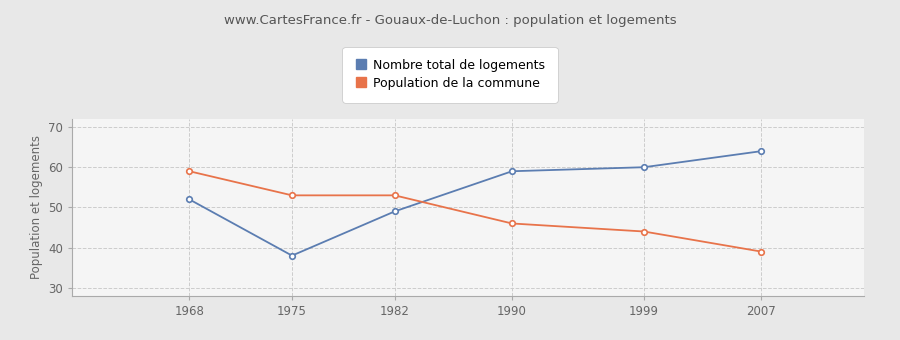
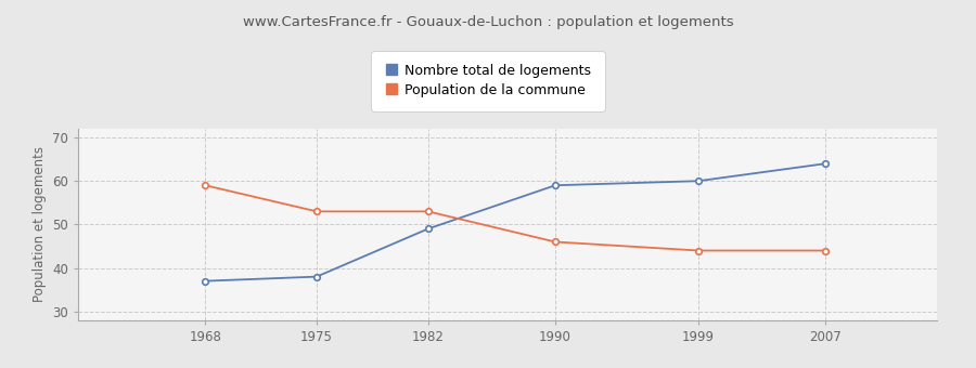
Nombre total de logements/1968: 52 -> 37
Population de la commune/2007: 39 -> 44
